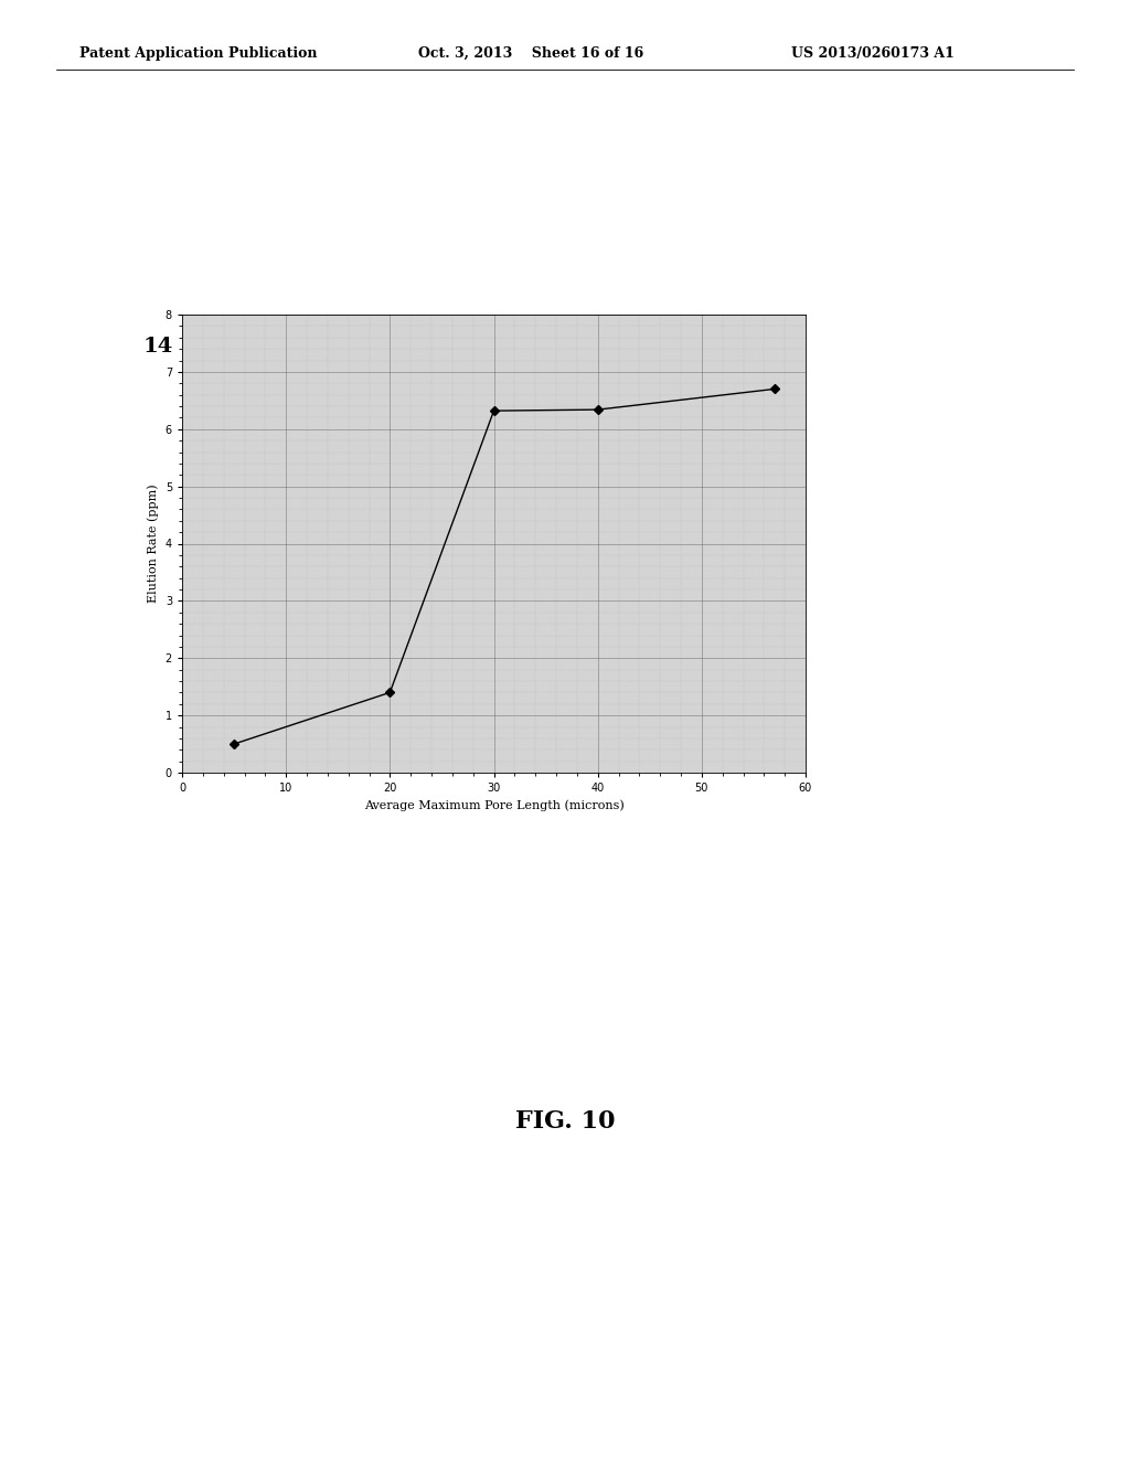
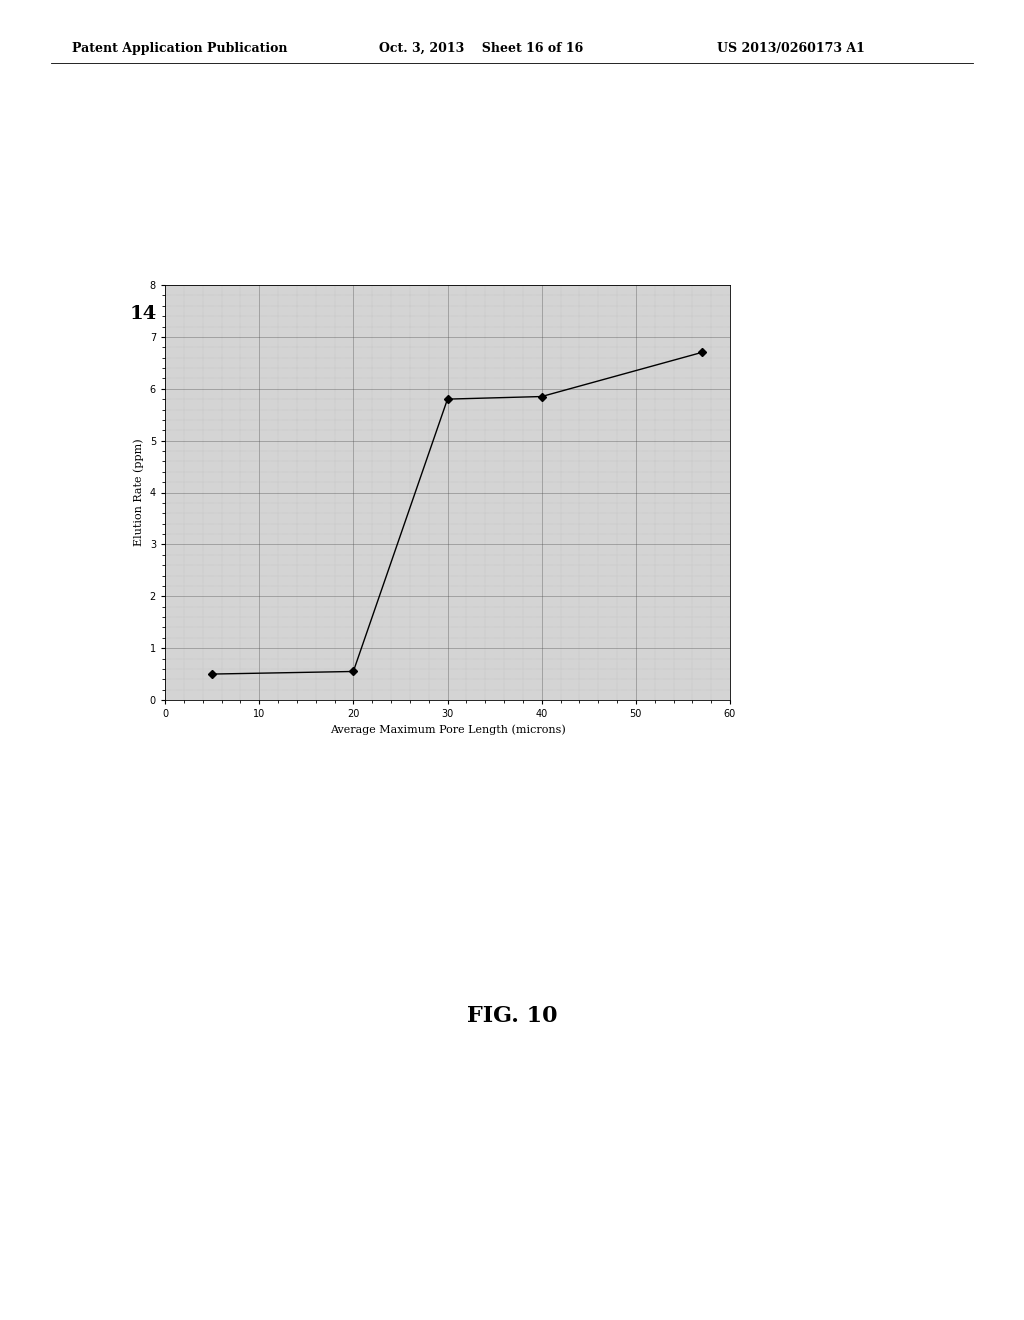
20: 1.40 -> 0.55
30: 6.32 -> 5.80
40: 6.34 -> 5.85
